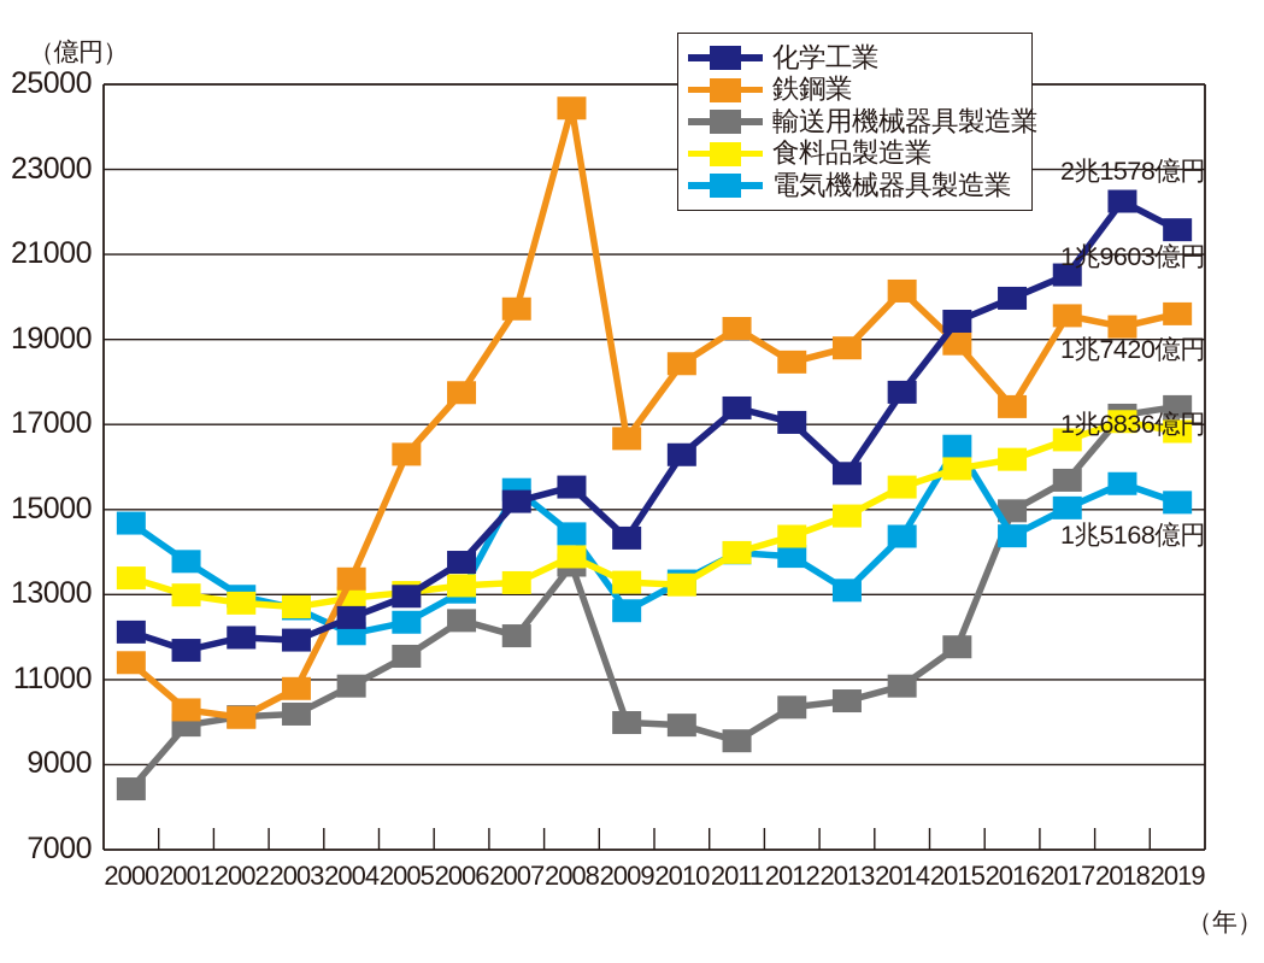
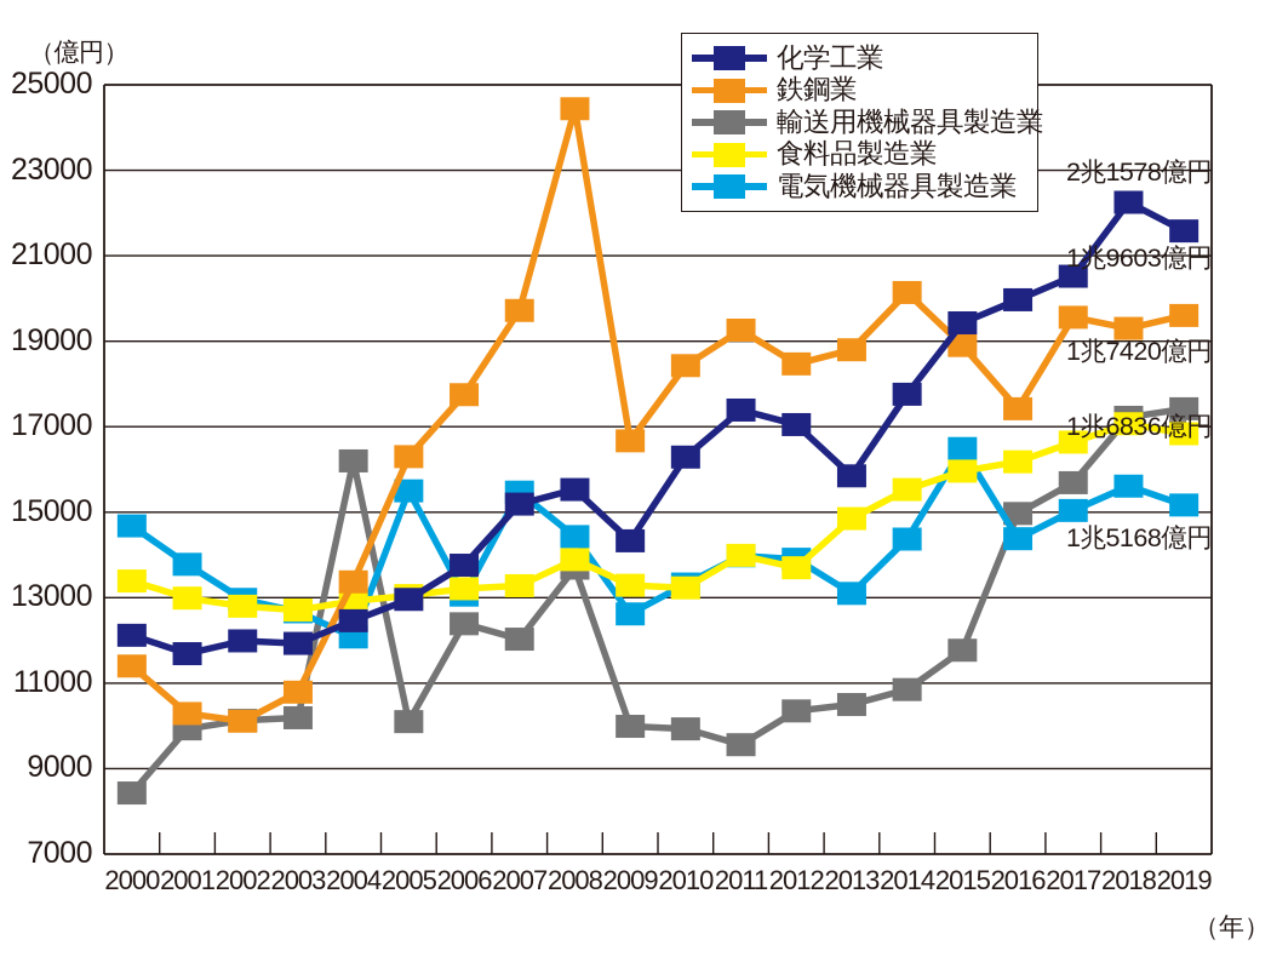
輸送用機械器具製造業/2004: 10800 -> 16200
輸送用機械器具製造業/2005: 11600 -> 10100
電気機械器具製造業/2005: 12400 -> 15500
食料品製造業/2012: 14400 -> 13700
